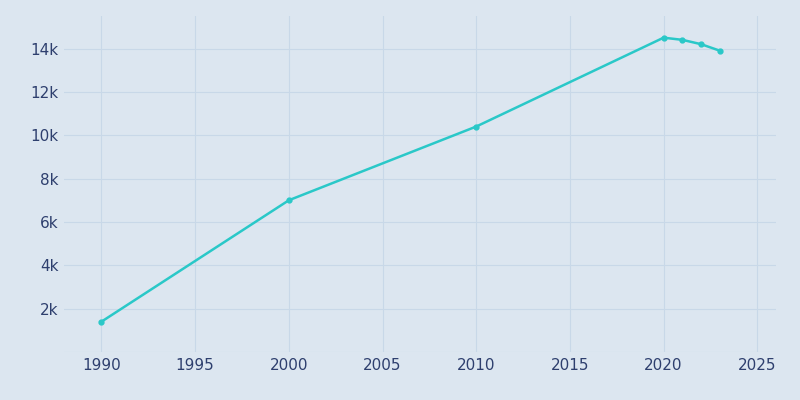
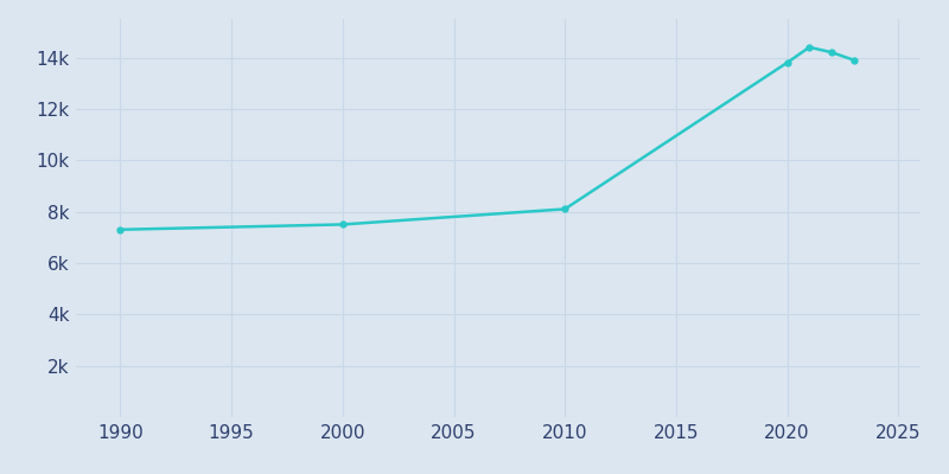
1990: 1.4k -> 7.3k
2000: 7.0k -> 7.5k
2010: 10.4k -> 8.1k
2020: 14.5k -> 13.8k
